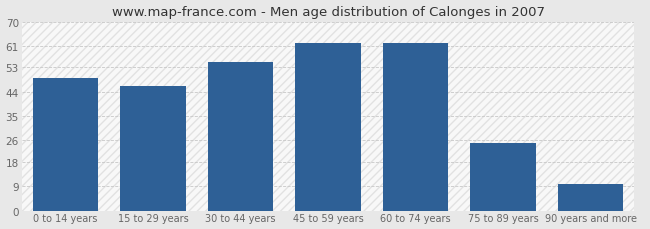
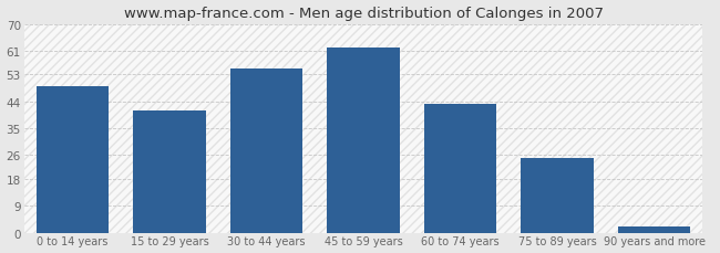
15 to 29 years: 46 -> 41
60 to 74 years: 62 -> 43
90 years and more: 10 -> 2
